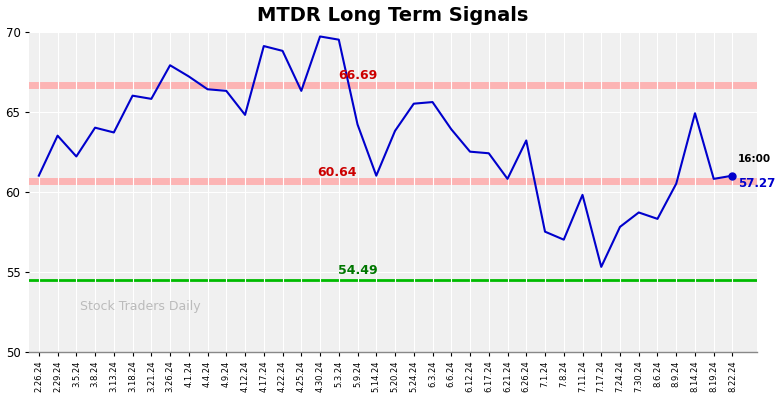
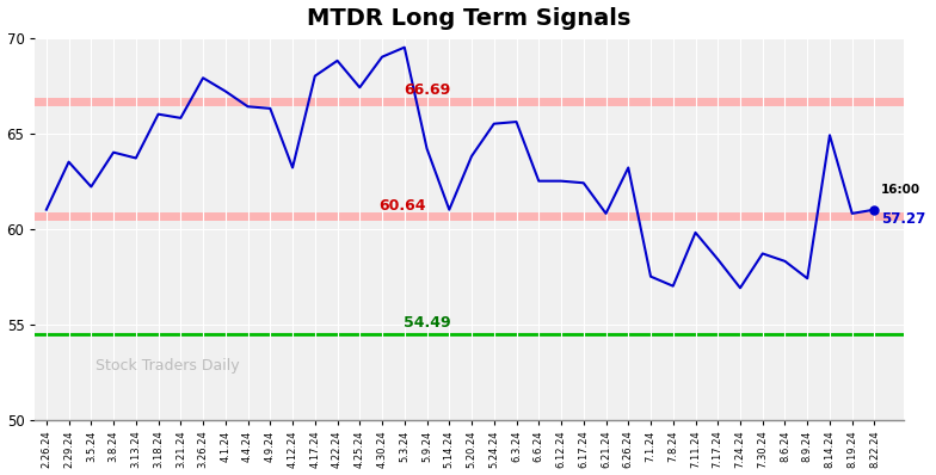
4.12.24: 64.8 -> 63.2
4.17.24: 69.1 -> 68.0
4.25.24: 66.3 -> 67.4
4.30.24: 69.7 -> 69.0
6.6.24: 63.9 -> 62.5
7.17.24: 55.3 -> 58.4
7.24.24: 57.8 -> 56.9
8.9.24: 60.5 -> 57.4
